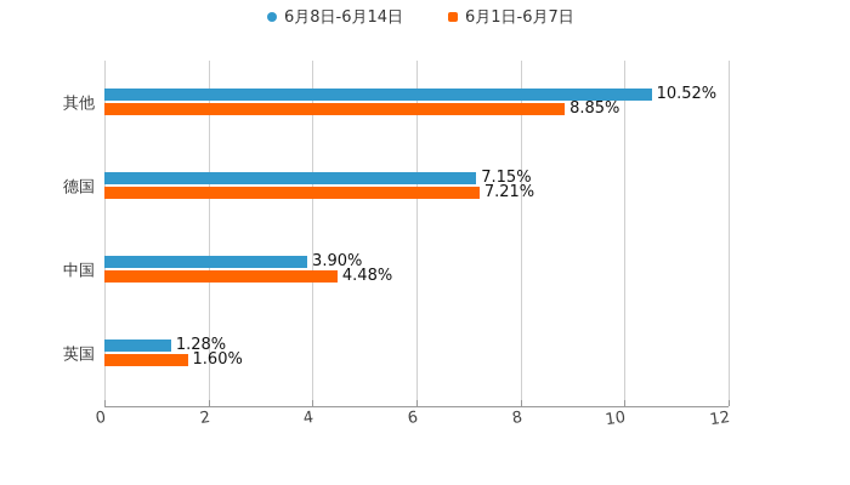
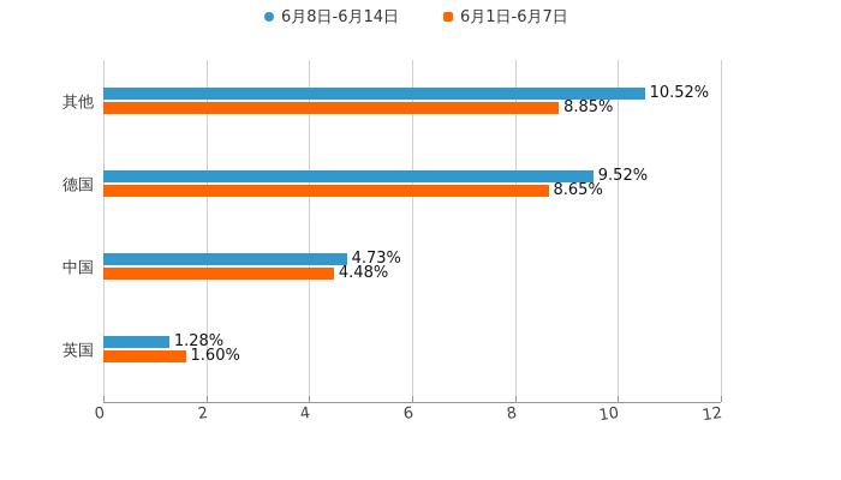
6月8日-6月14日/德国: 7.15% -> 9.52%
6月1日-6月7日/德国: 7.21% -> 8.65%
6月8日-6月14日/中国: 3.90% -> 4.73%
